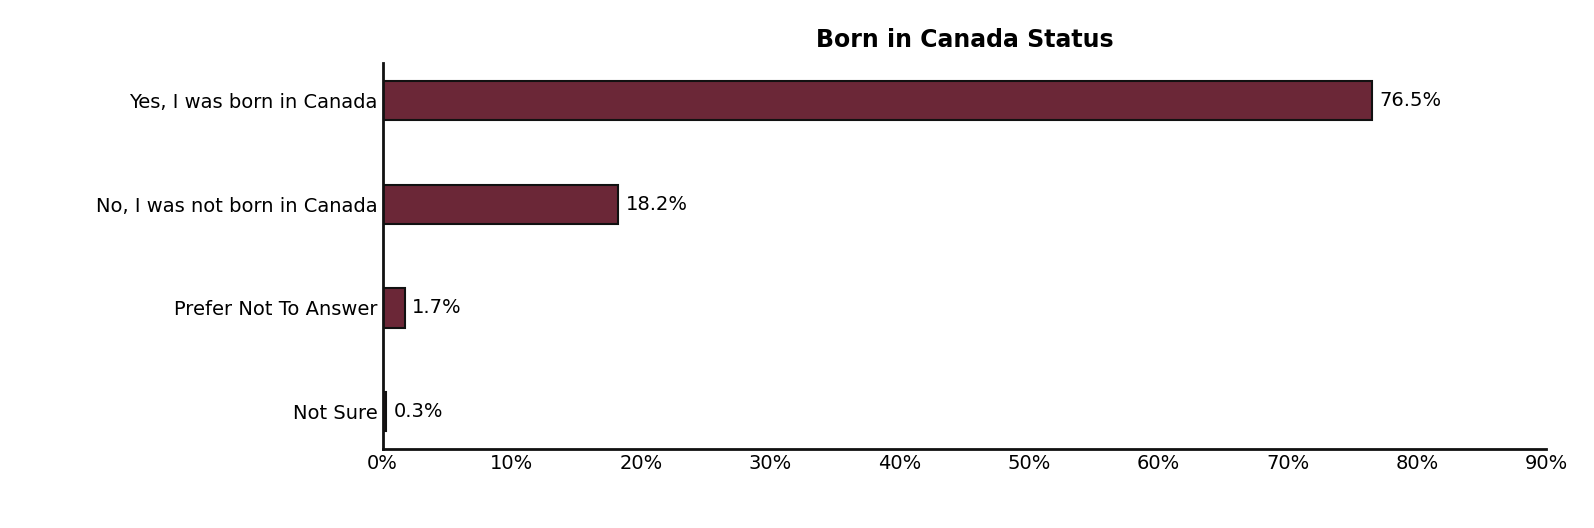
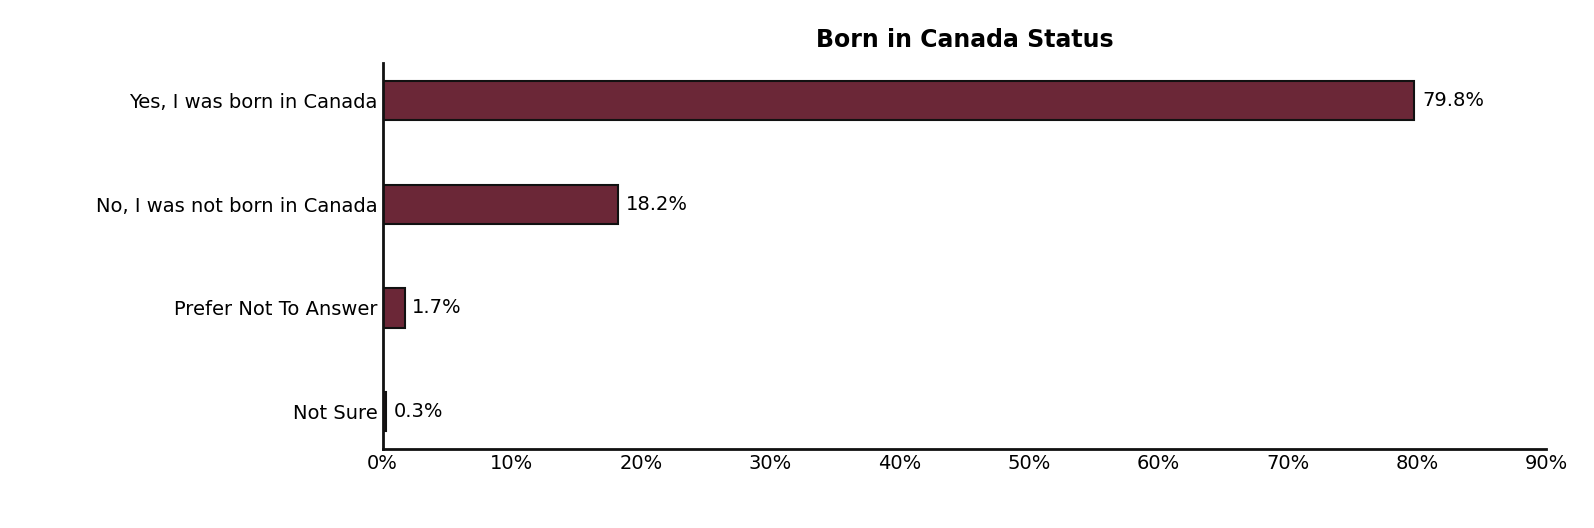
Yes, I was born in Canada: 76.5% -> 79.8%
